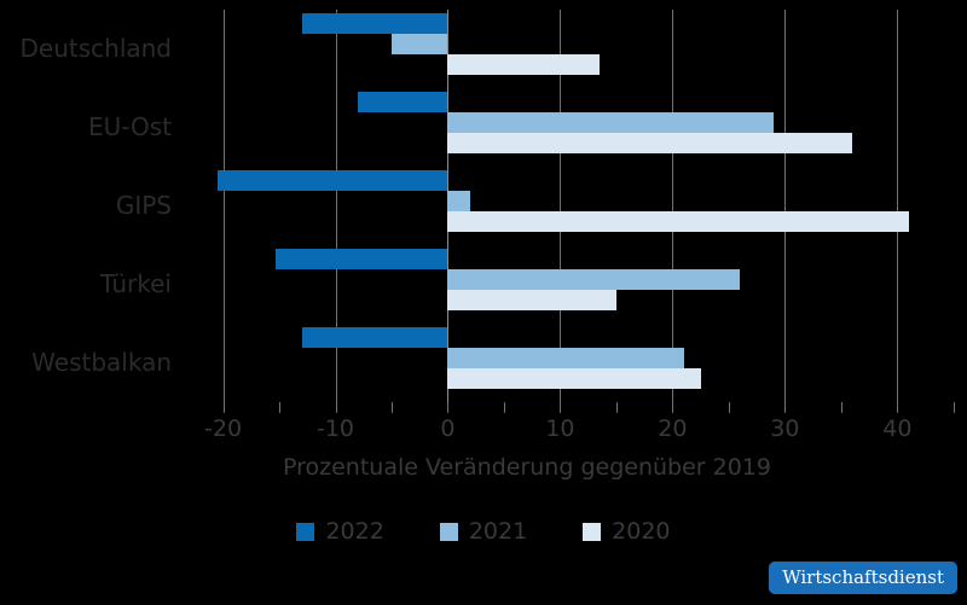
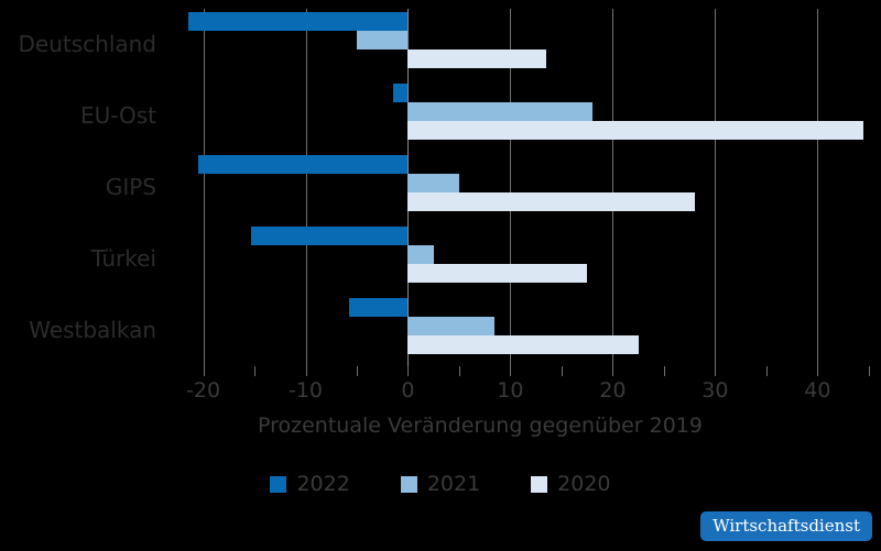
2022/Deutschland: -13 -> -22
2022/EU-Ost: -8 -> -2
2021/EU-Ost: 29 -> 18
2020/EU-Ost: 36 -> 44
2021/GIPS: 2 -> 5
2020/GIPS: 41 -> 28
2021/Türkei: 26 -> 2
2020/Türkei: 15 -> 18
2022/Westbalkan: -13 -> -6
2021/Westbalkan: 21 -> 8
